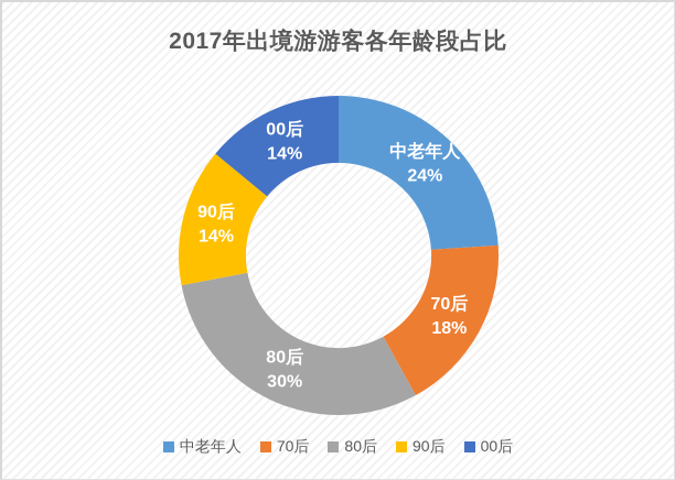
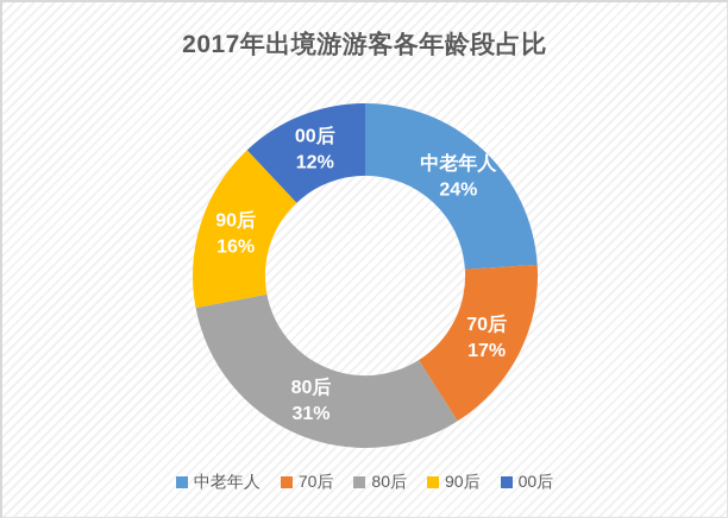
70后: 18% -> 17%
80后: 30% -> 31%
90后: 14% -> 16%
00后: 14% -> 12%
